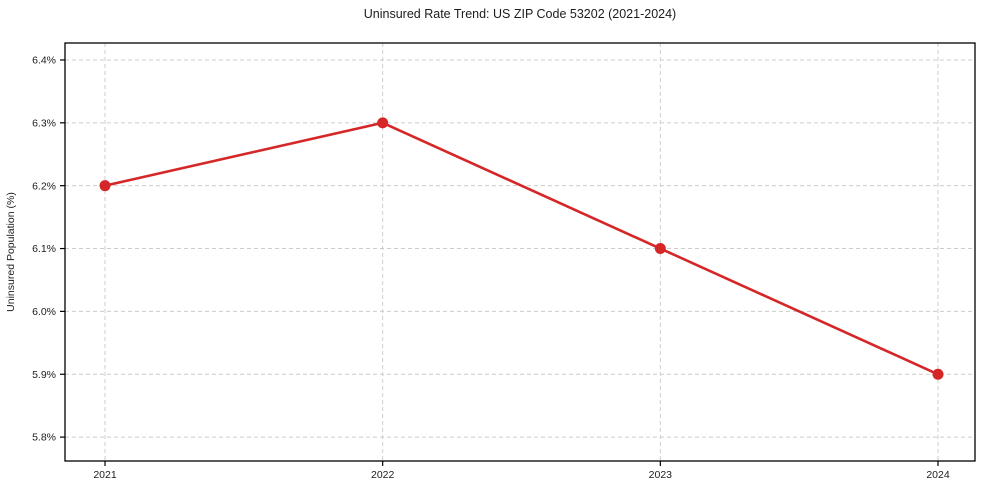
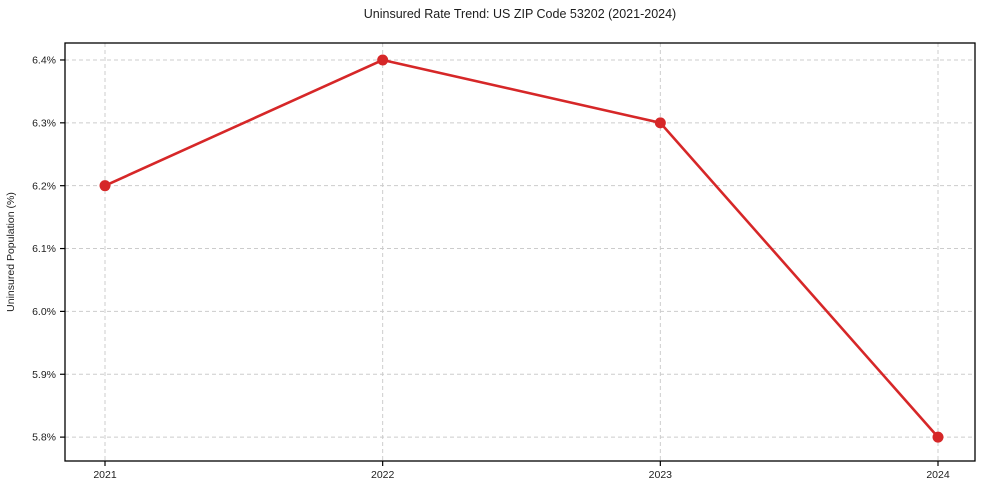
2022: 6.3% -> 6.4%
2023: 6.1% -> 6.3%
2024: 5.9% -> 5.8%
